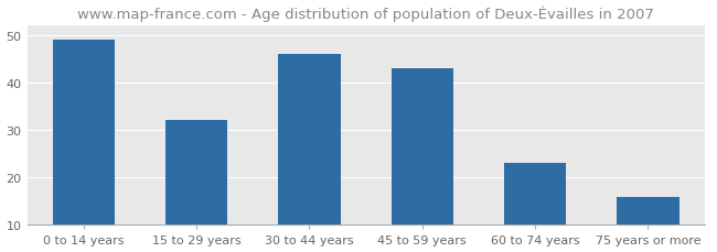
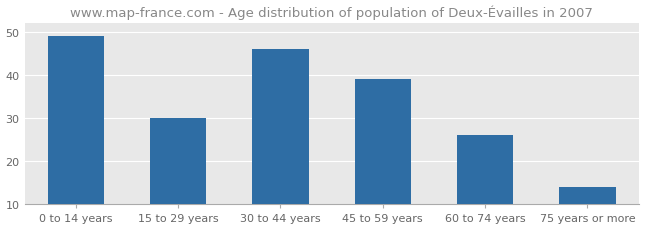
15 to 29 years: 32 -> 30
45 to 59 years: 43 -> 39
60 to 74 years: 23 -> 26
75 years or more: 16 -> 14
